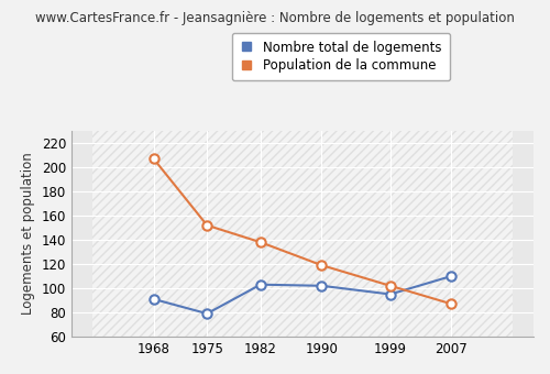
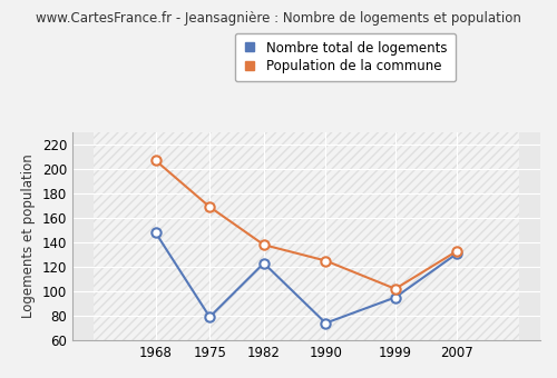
Nombre total de logements/1968: 91 -> 148
Population de la commune/1975: 152 -> 169
Nombre total de logements/1982: 103 -> 123
Nombre total de logements/1990: 102 -> 74
Population de la commune/1990: 119 -> 125
Nombre total de logements/2007: 110 -> 131
Population de la commune/2007: 87 -> 133
